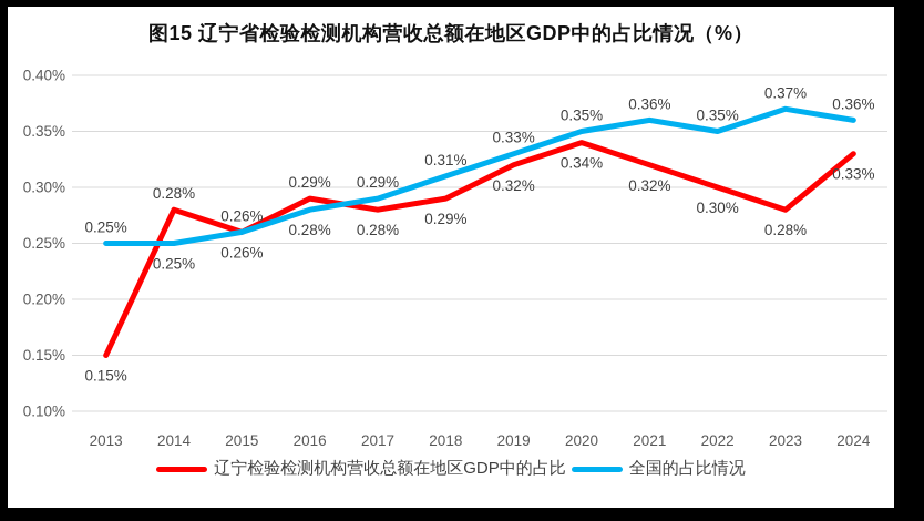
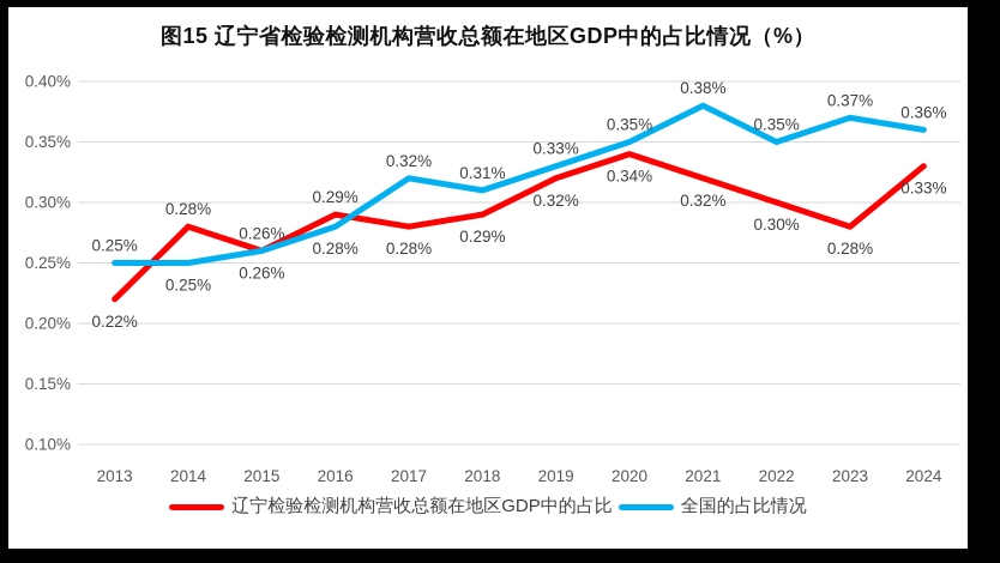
辽宁检验检测机构营收总额在地区GDP中的占比/2013: 0.15% -> 0.22%
全国的占比情况/2017: 0.29% -> 0.32%
全国的占比情况/2021: 0.36% -> 0.38%
